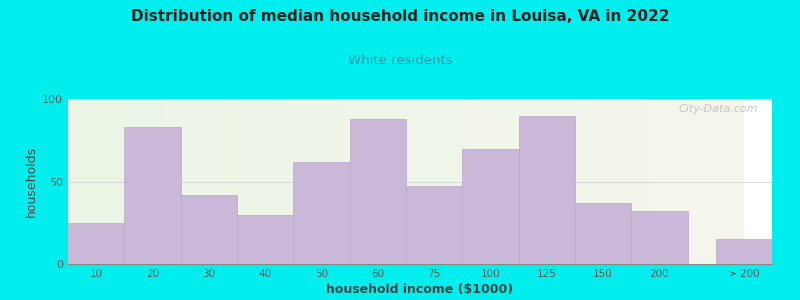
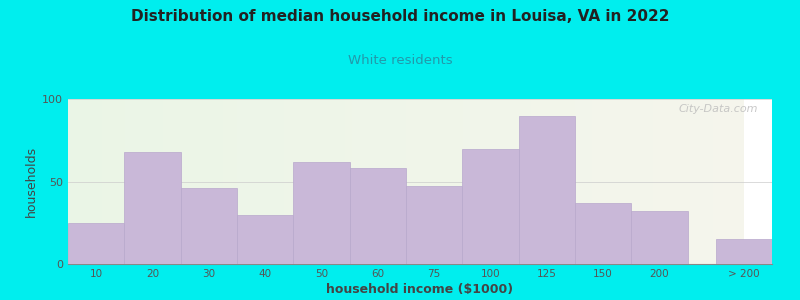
20: 83 -> 68
30: 42 -> 46
60: 88 -> 58
